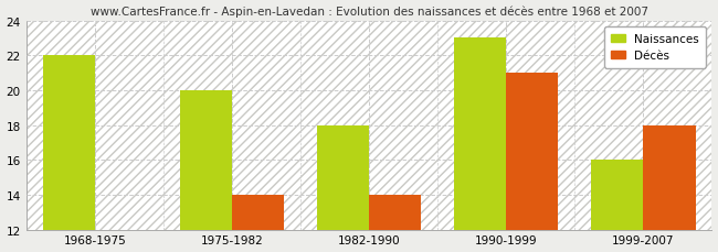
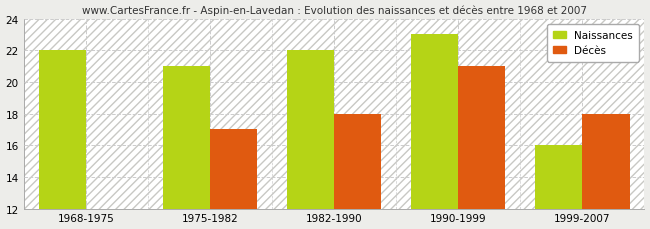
Naissances/1975-1982: 20 -> 21
Décès/1975-1982: 14 -> 17
Naissances/1982-1990: 18 -> 22
Décès/1982-1990: 14 -> 18
